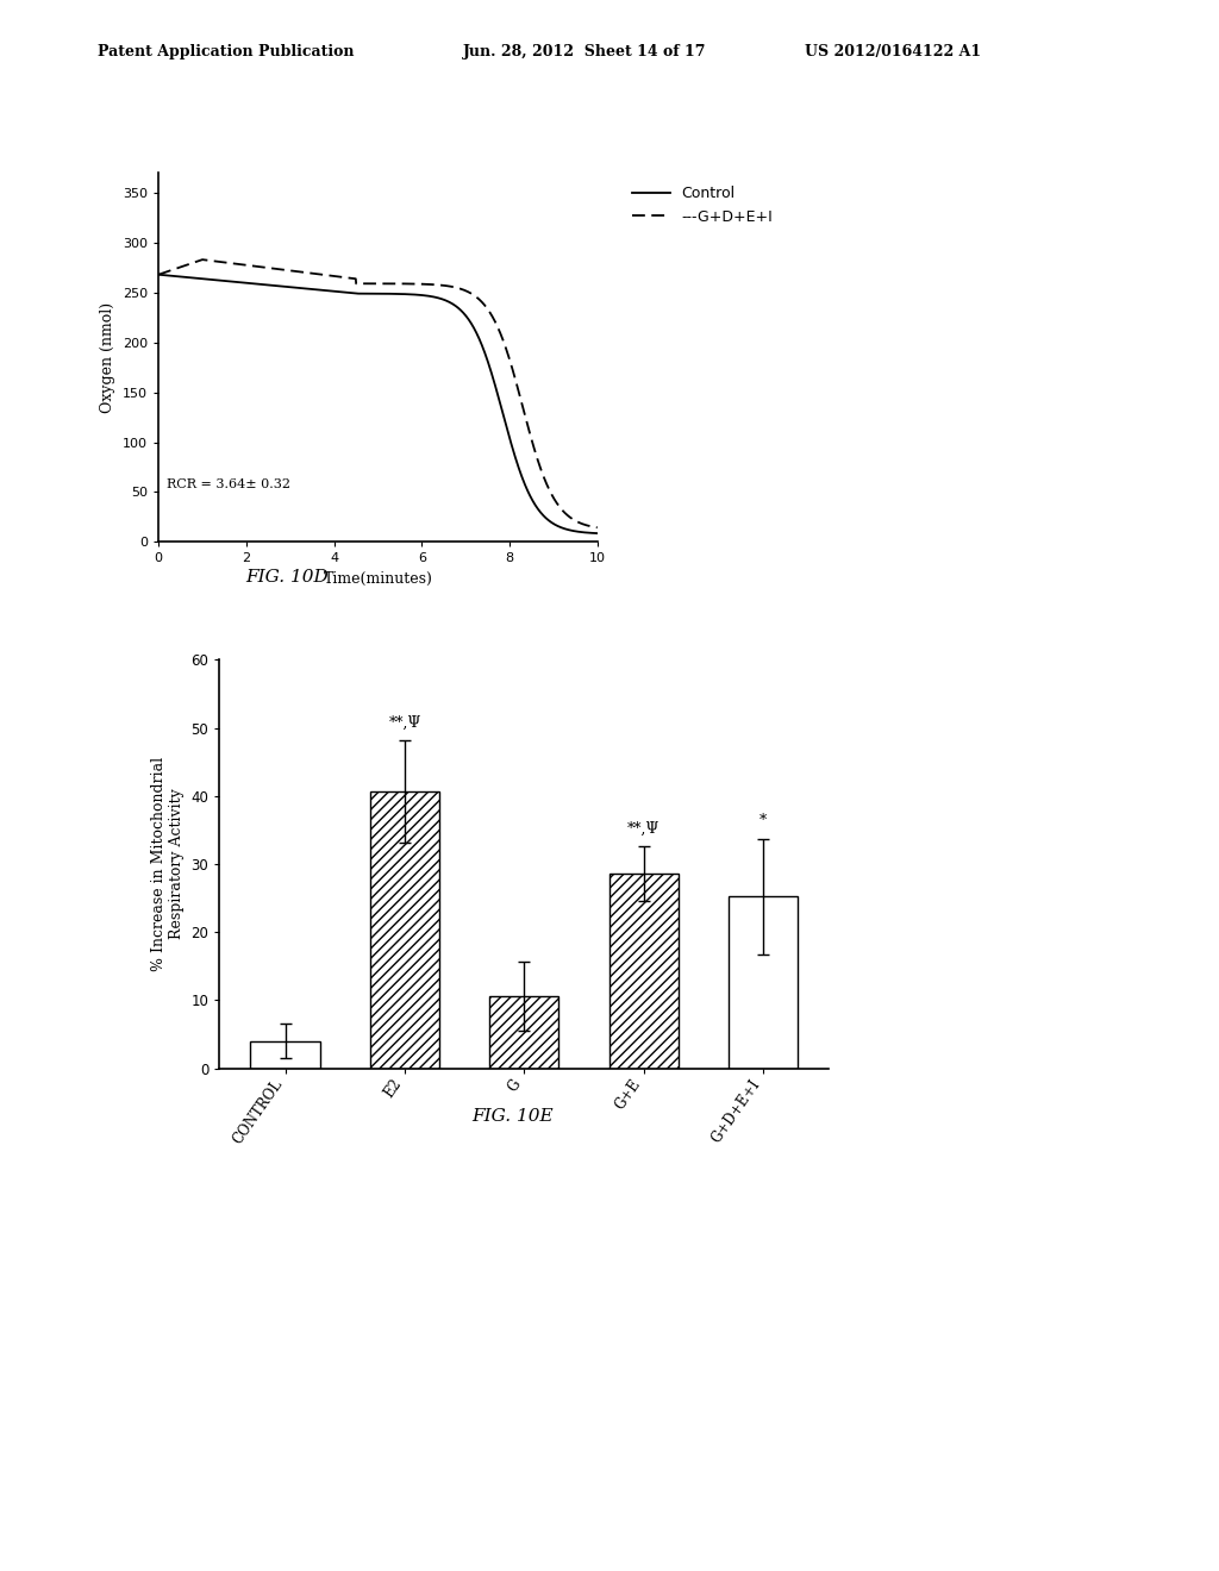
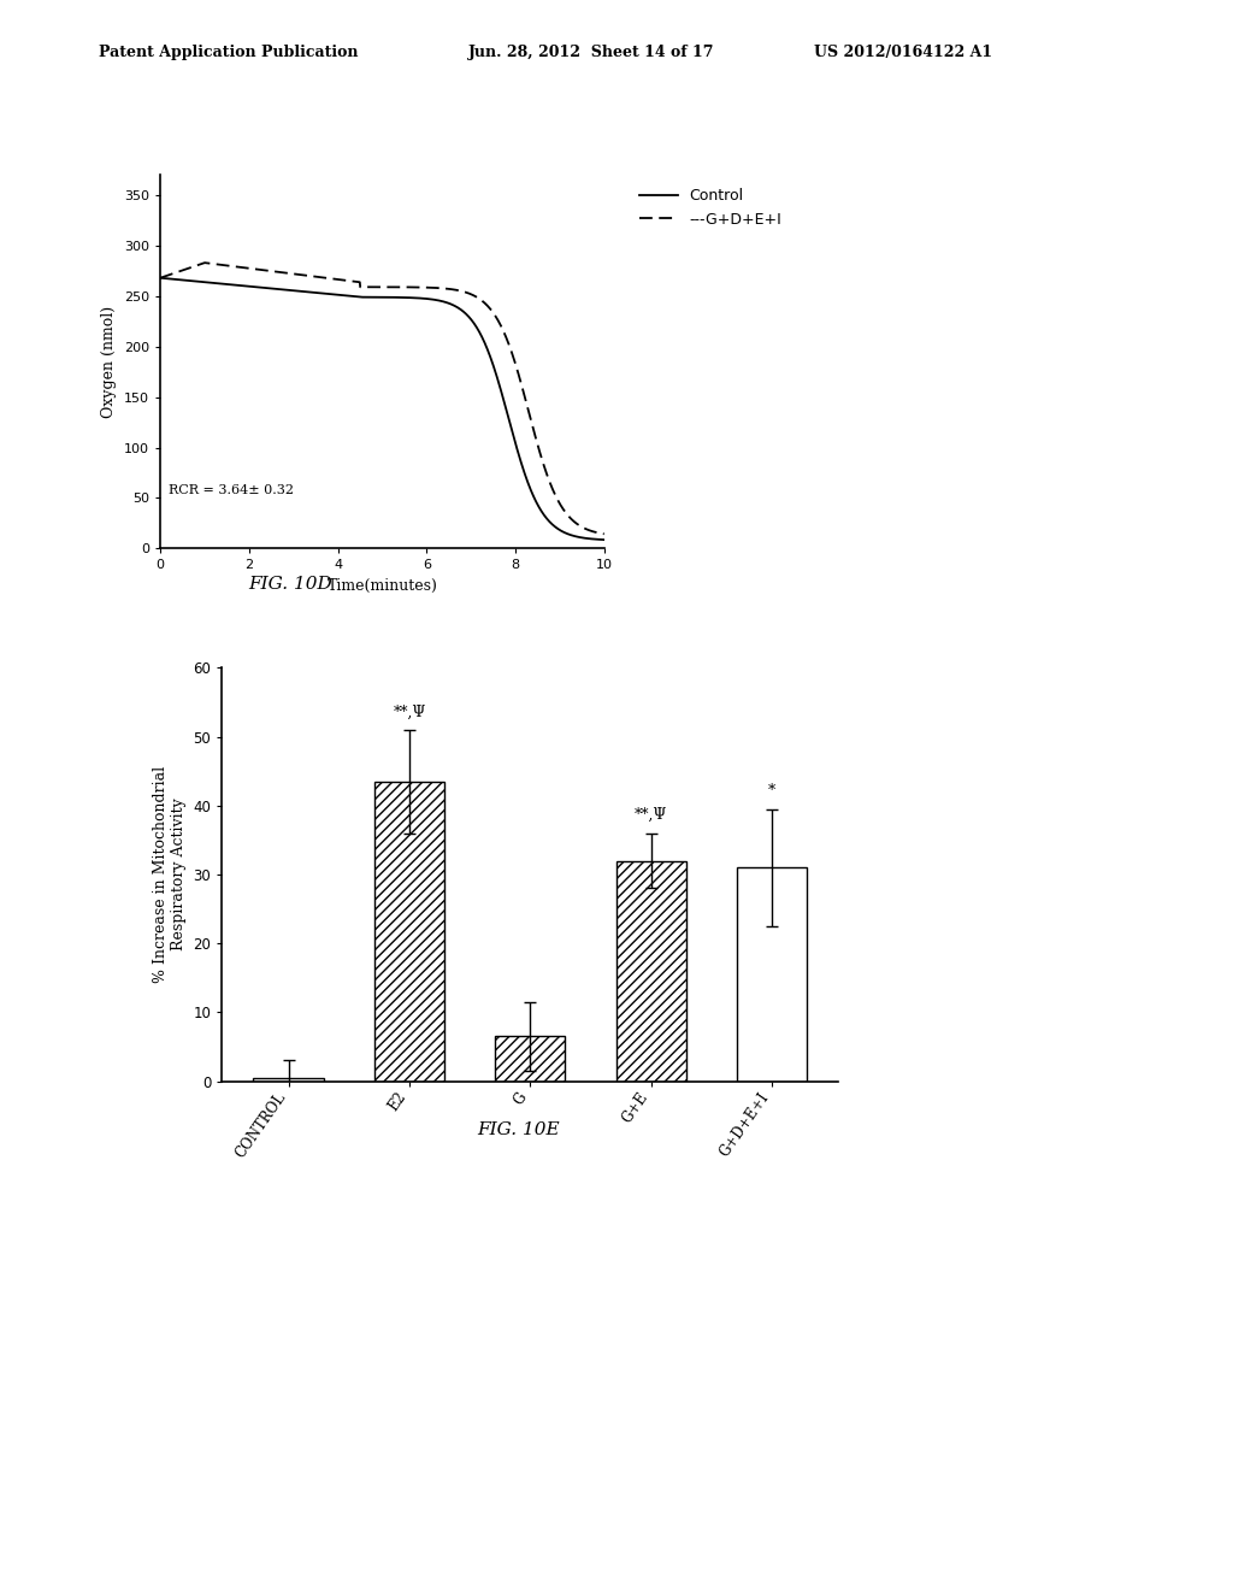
CONTROL: 4.0 -> 0.5
E2: 40.6 -> 43.5
G: 10.6 -> 6.5
G+E: 28.6 -> 32.0
G+D+E+I: 25.2 -> 31.0
